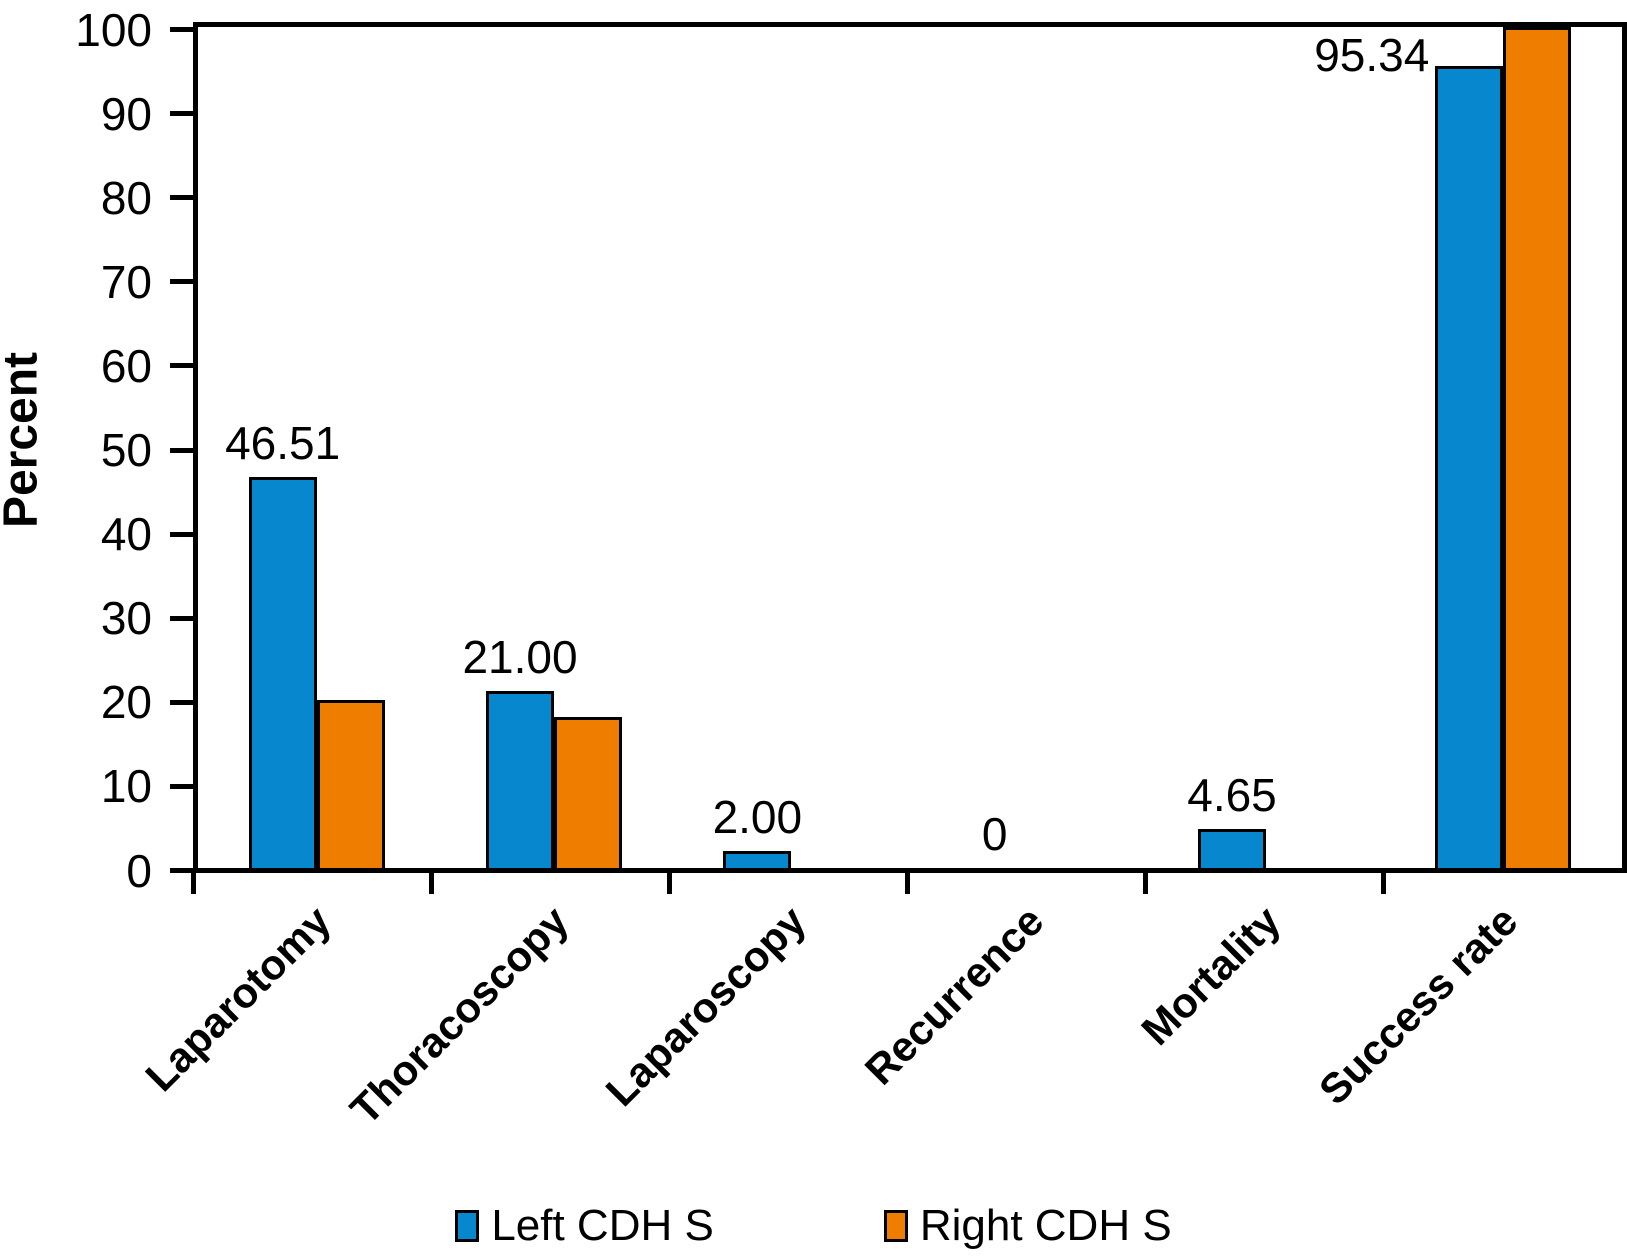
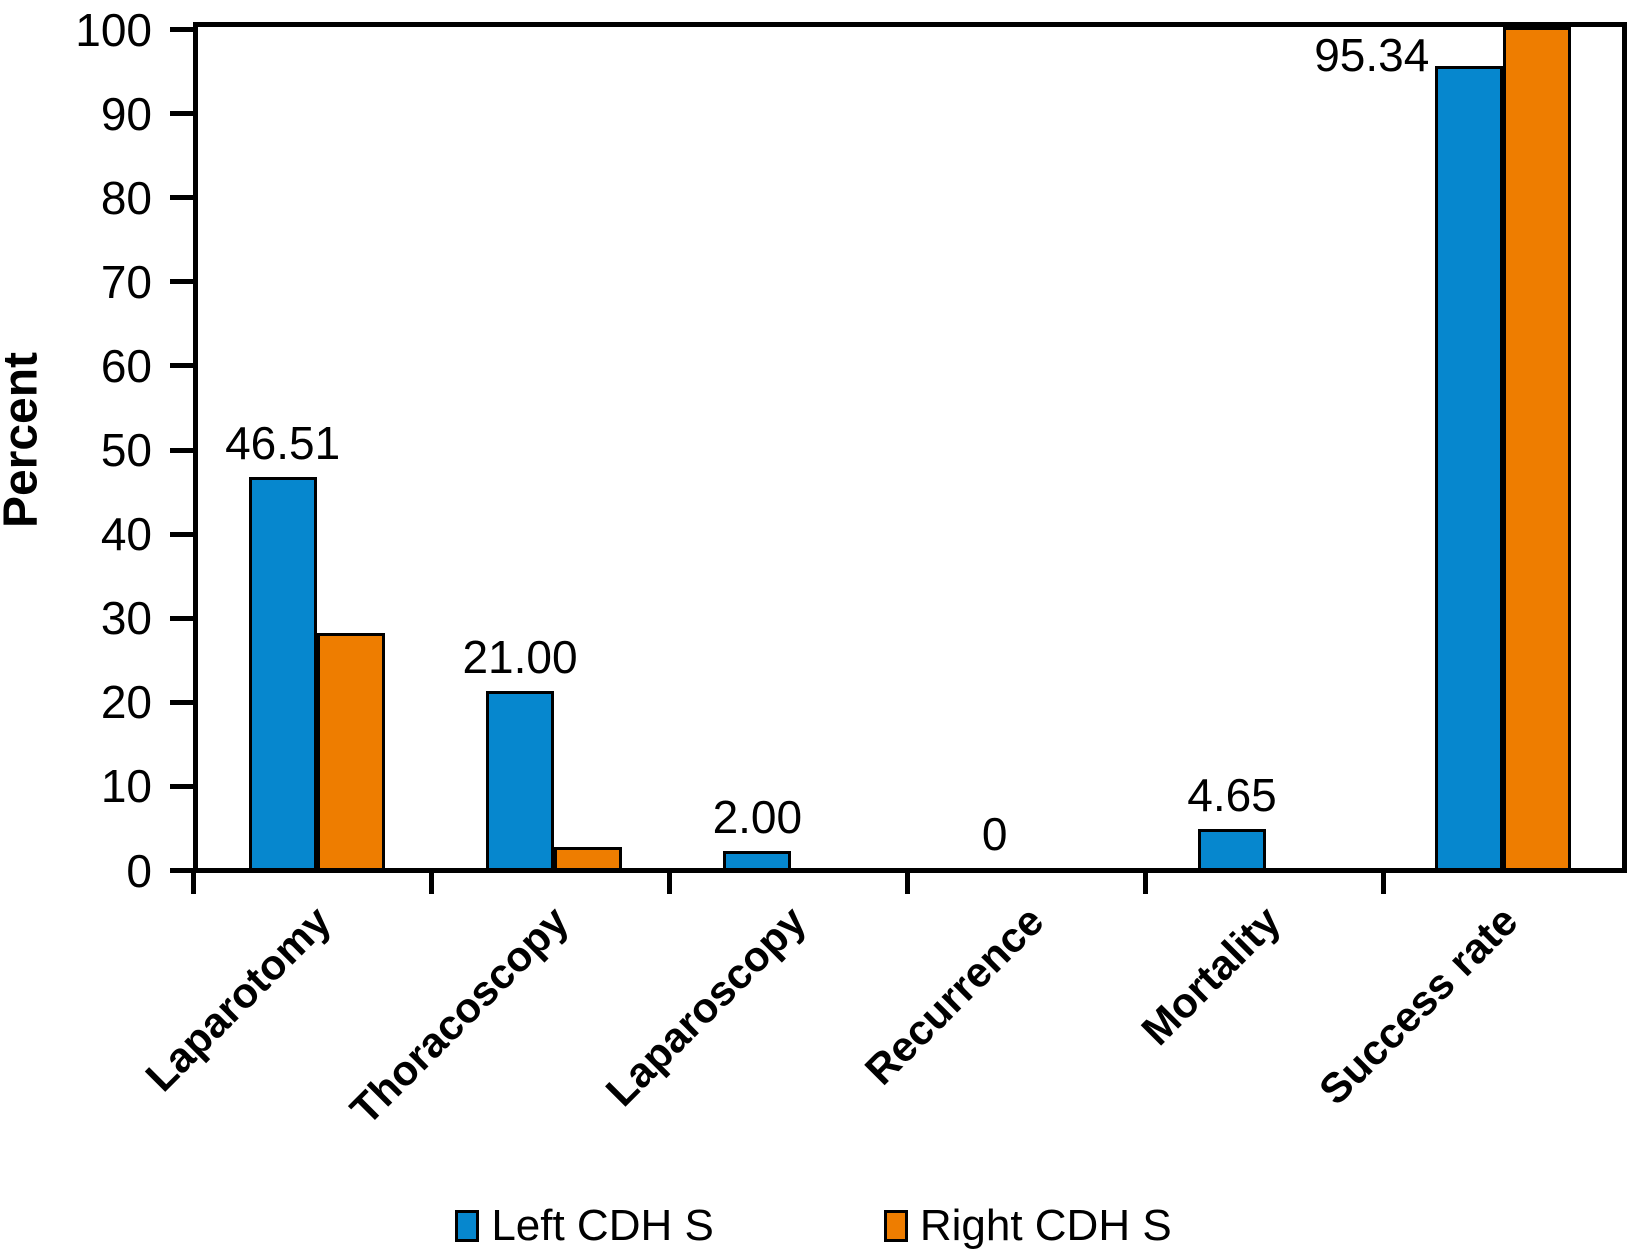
Right CDH S/Laparotomy: 20 -> 28
Right CDH S/Thoracoscopy: 18 -> 2
